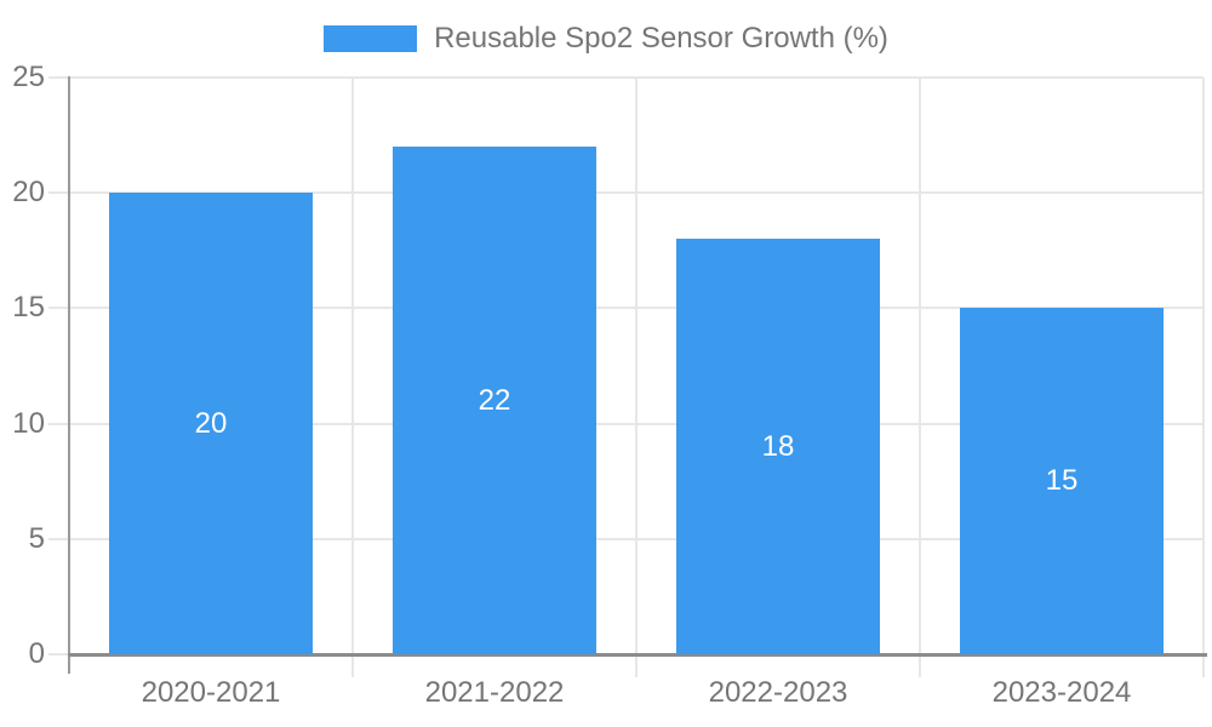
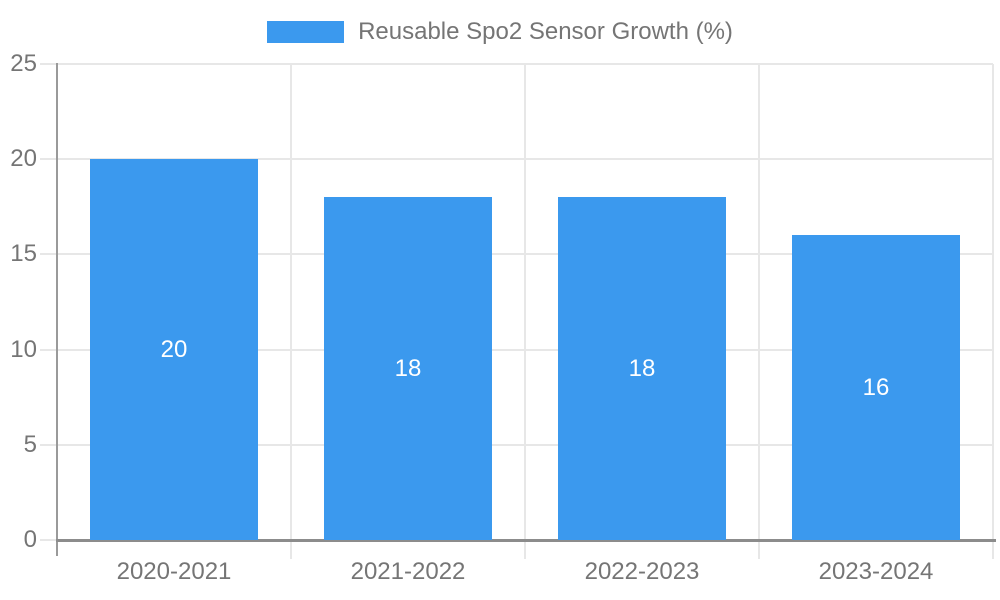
2021-2022: 22 -> 18
2023-2024: 15 -> 16
